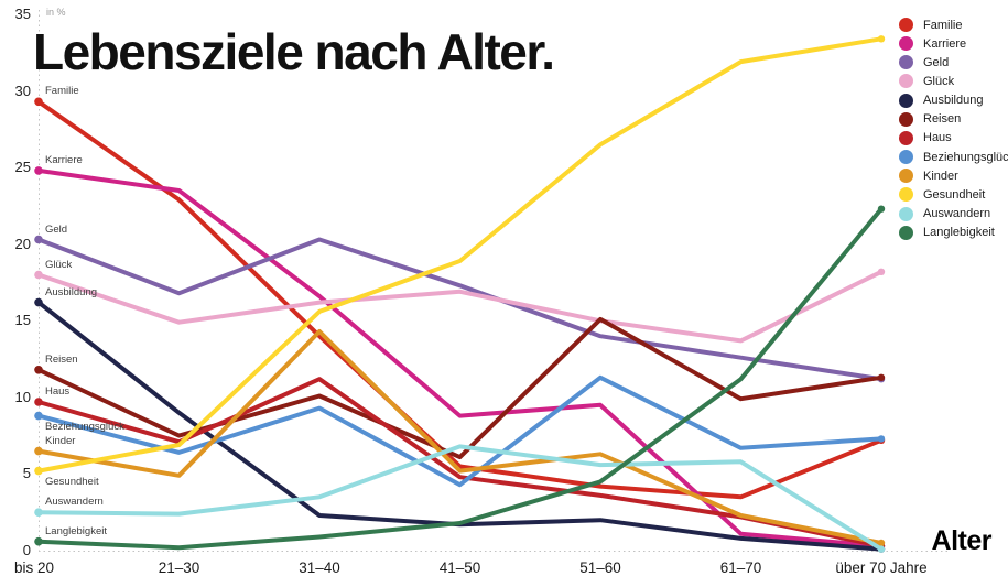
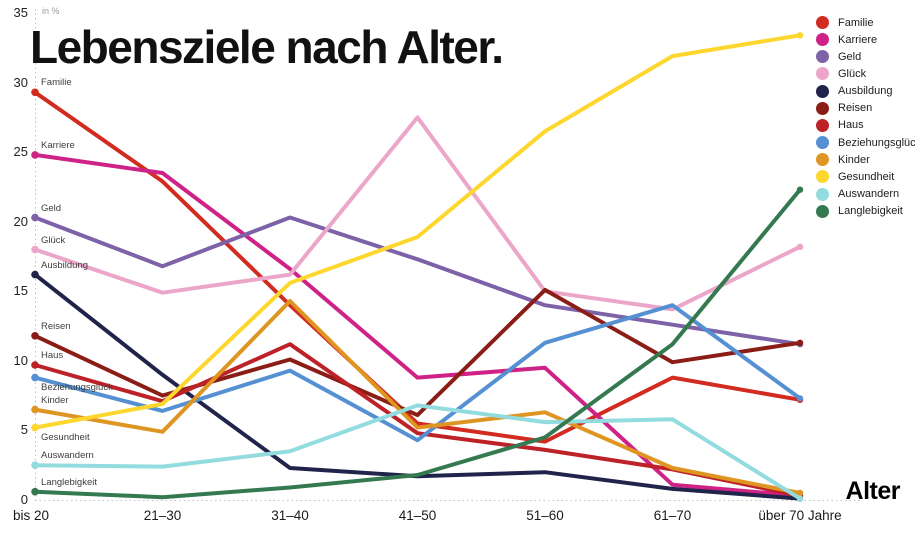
Glück/41–50: 16.9 -> 27.5
Familie/61–70: 3.5 -> 8.8
Beziehungsglück/61–70: 6.7 -> 14.0
